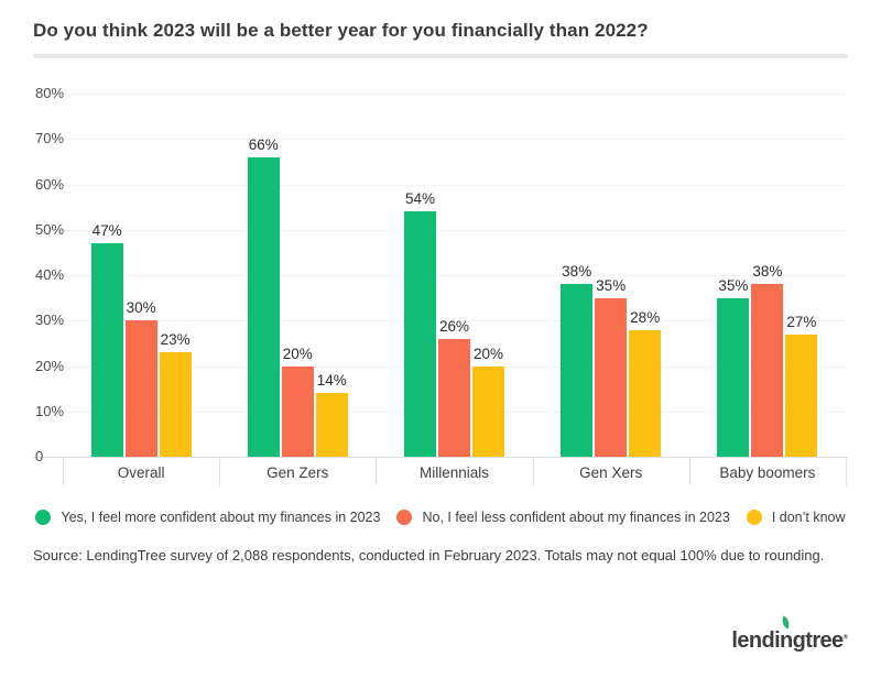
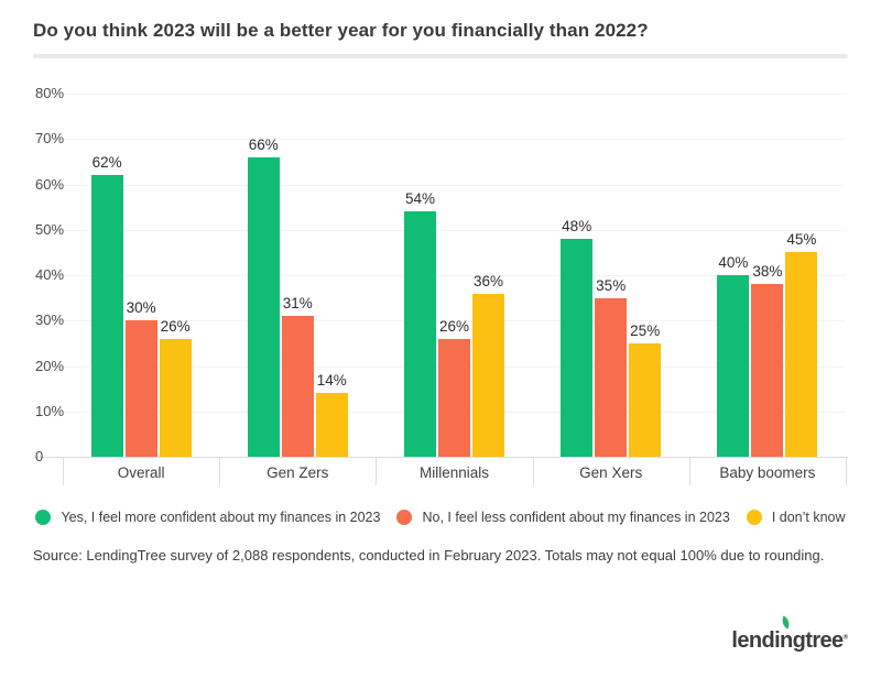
Yes, I feel more confident about my finances in 2023/Overall: 47% -> 62%
I don’t know/Overall: 23% -> 26%
No, I feel less confident about my finances in 2023/Gen Zers: 20% -> 31%
I don’t know/Millennials: 20% -> 36%
Yes, I feel more confident about my finances in 2023/Gen Xers: 38% -> 48%
I don’t know/Gen Xers: 28% -> 25%
Yes, I feel more confident about my finances in 2023/Baby boomers: 35% -> 40%
I don’t know/Baby boomers: 27% -> 45%
